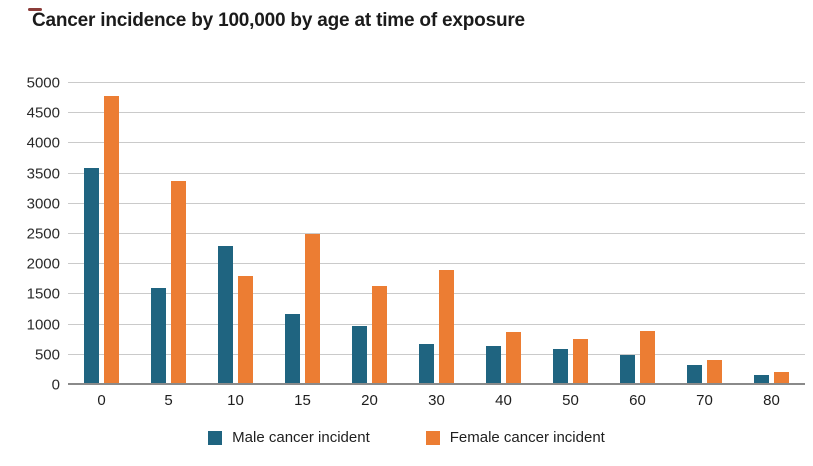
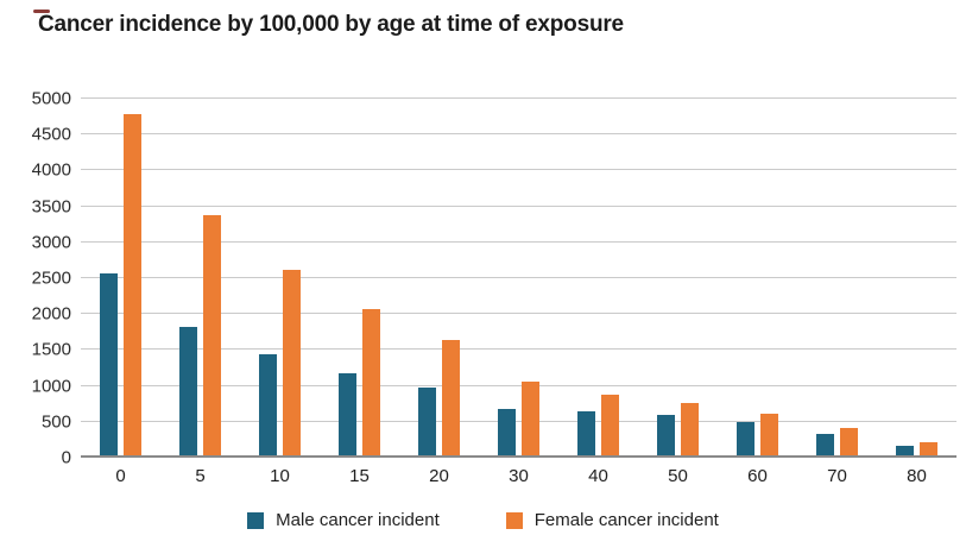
Male cancer incident/0: 3600 -> 2600
Male cancer incident/5: 1600 -> 1800
Male cancer incident/10: 2300 -> 1400
Female cancer incident/10: 1800 -> 2600
Female cancer incident/15: 2500 -> 2100
Female cancer incident/30: 1900 -> 1100
Female cancer incident/60: 900 -> 600
